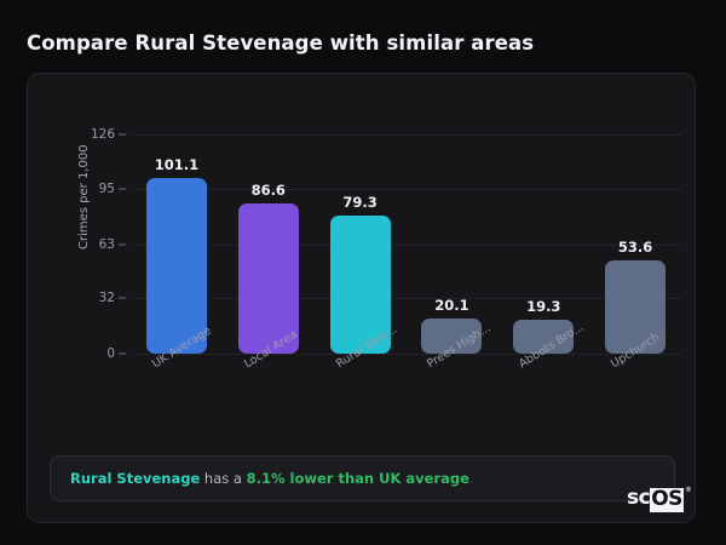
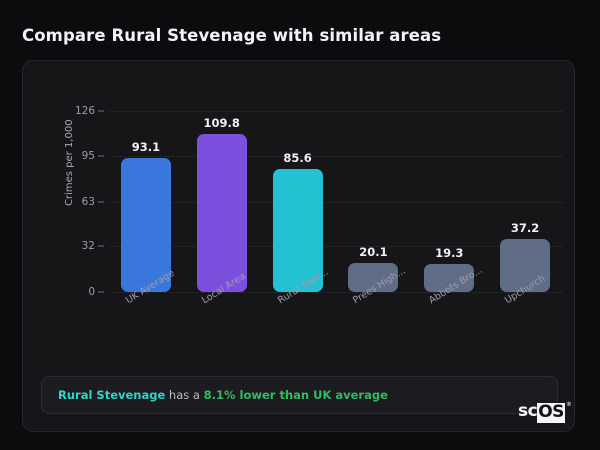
UK Average: 101.1 -> 93.1
Local Area: 86.6 -> 109.8
Rural Stev...: 79.3 -> 85.6
Upchurch: 53.6 -> 37.2
